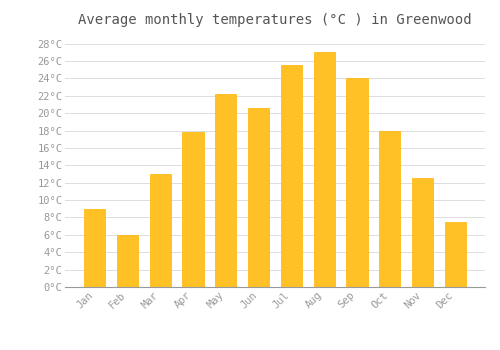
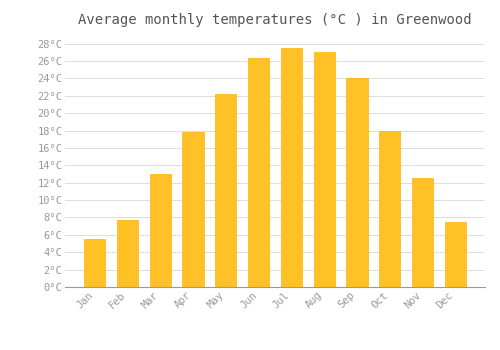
Jan: 9.0°C -> 5.5°C
Feb: 6.0°C -> 7.7°C
Jun: 20.6°C -> 26.3°C
Jul: 25.6°C -> 27.5°C
